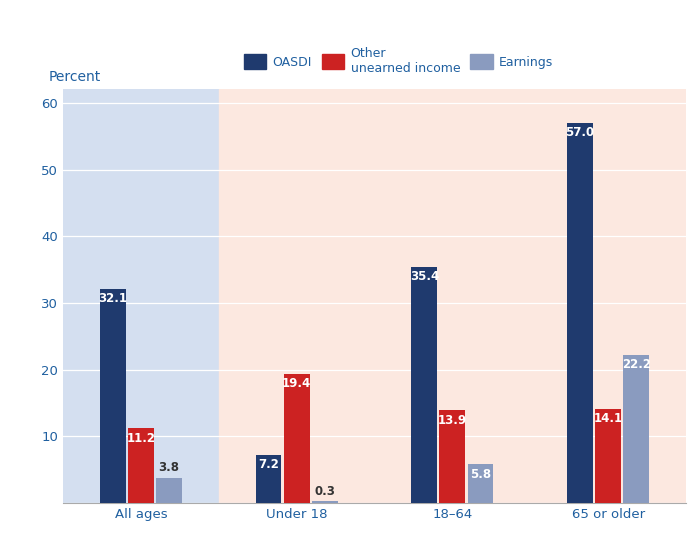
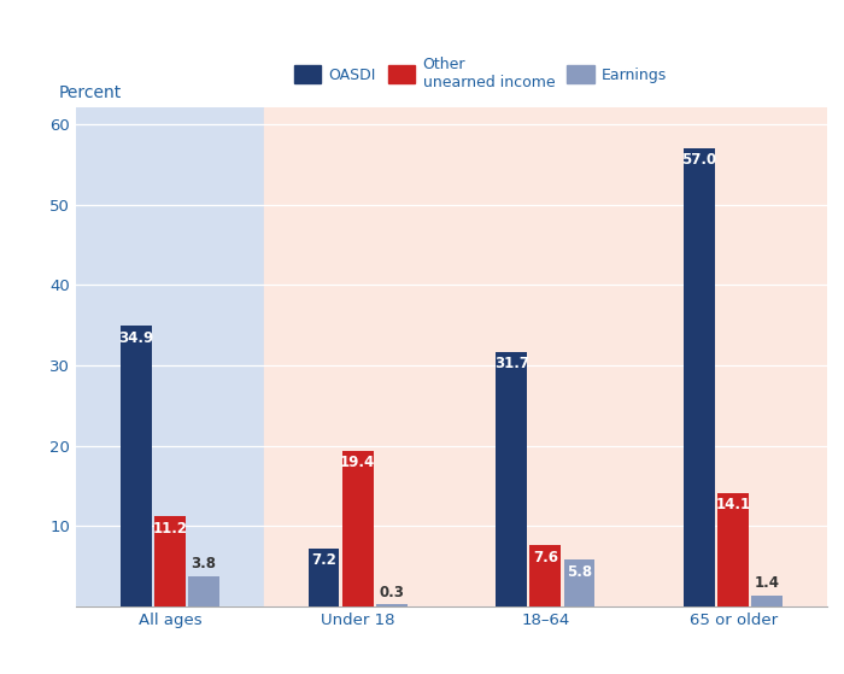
OASDI/All ages: 32.1 -> 34.9
OASDI/18–64: 35.4 -> 31.7
Other unearned income/18–64: 13.9 -> 7.6
Earnings/65 or older: 22.2 -> 1.4
